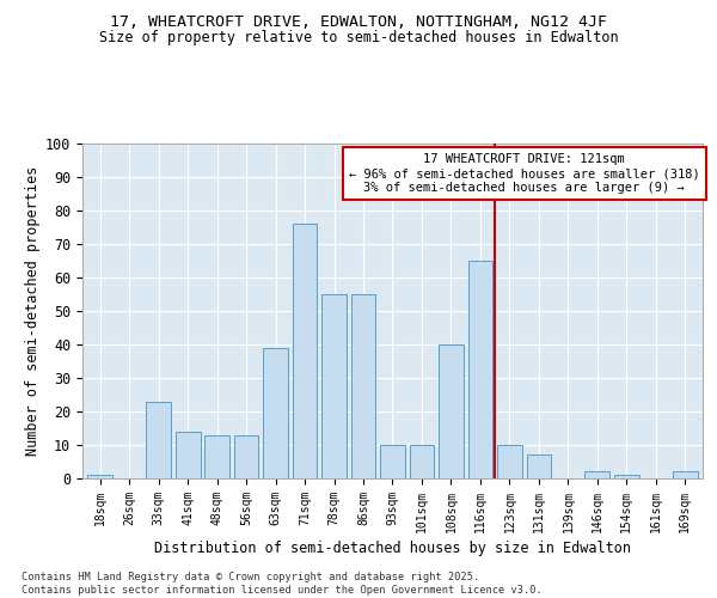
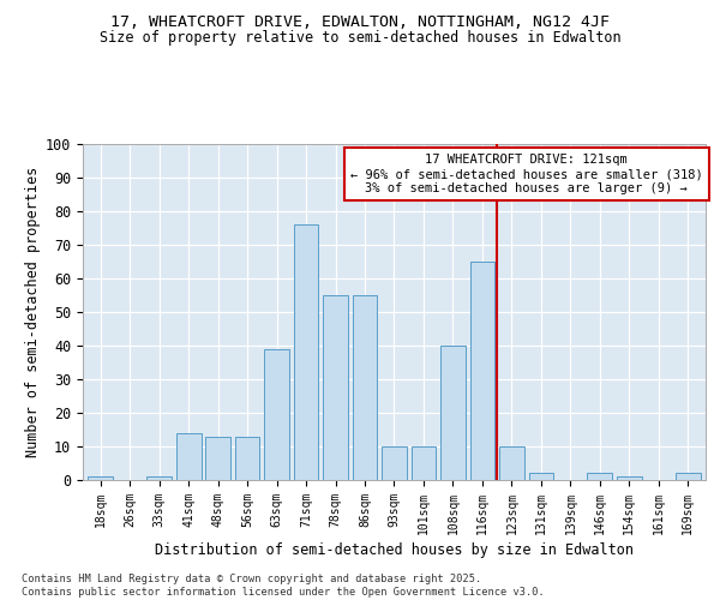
33sqm: 23 -> 1
131sqm: 7 -> 2
